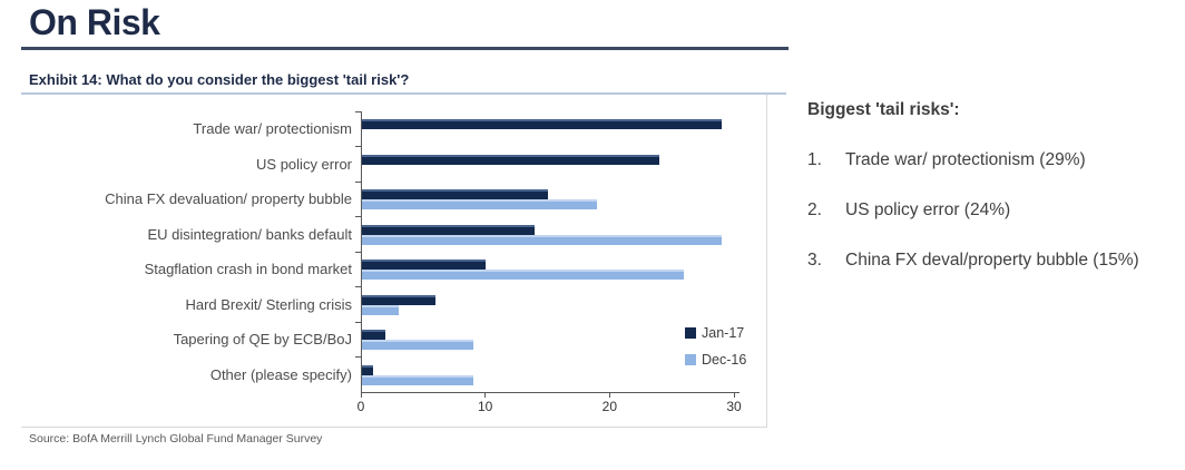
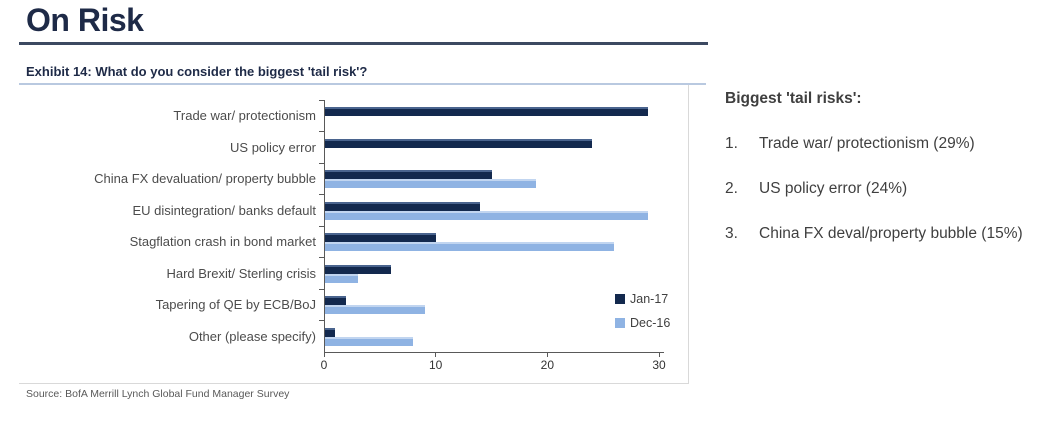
Dec-16/Other (please specify): 9 -> 8
